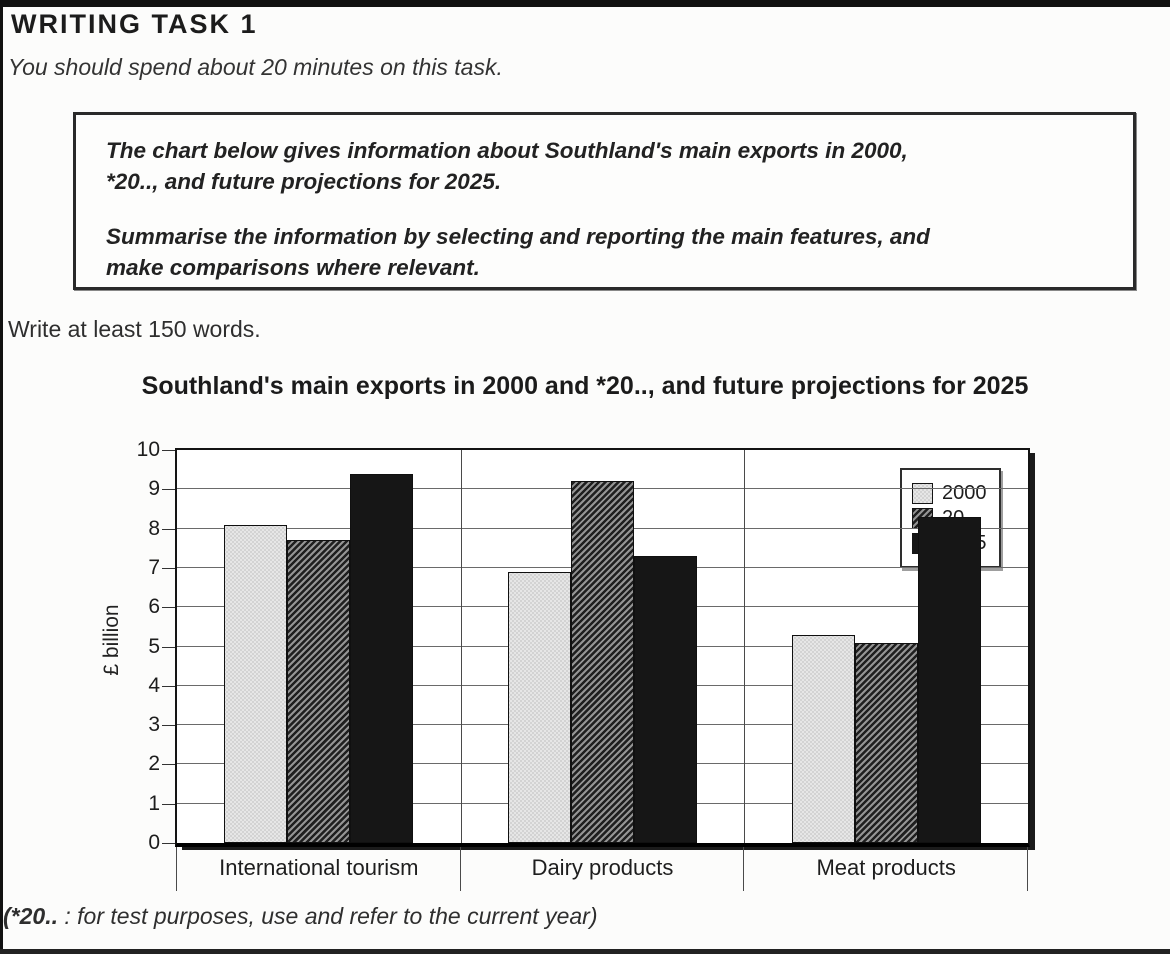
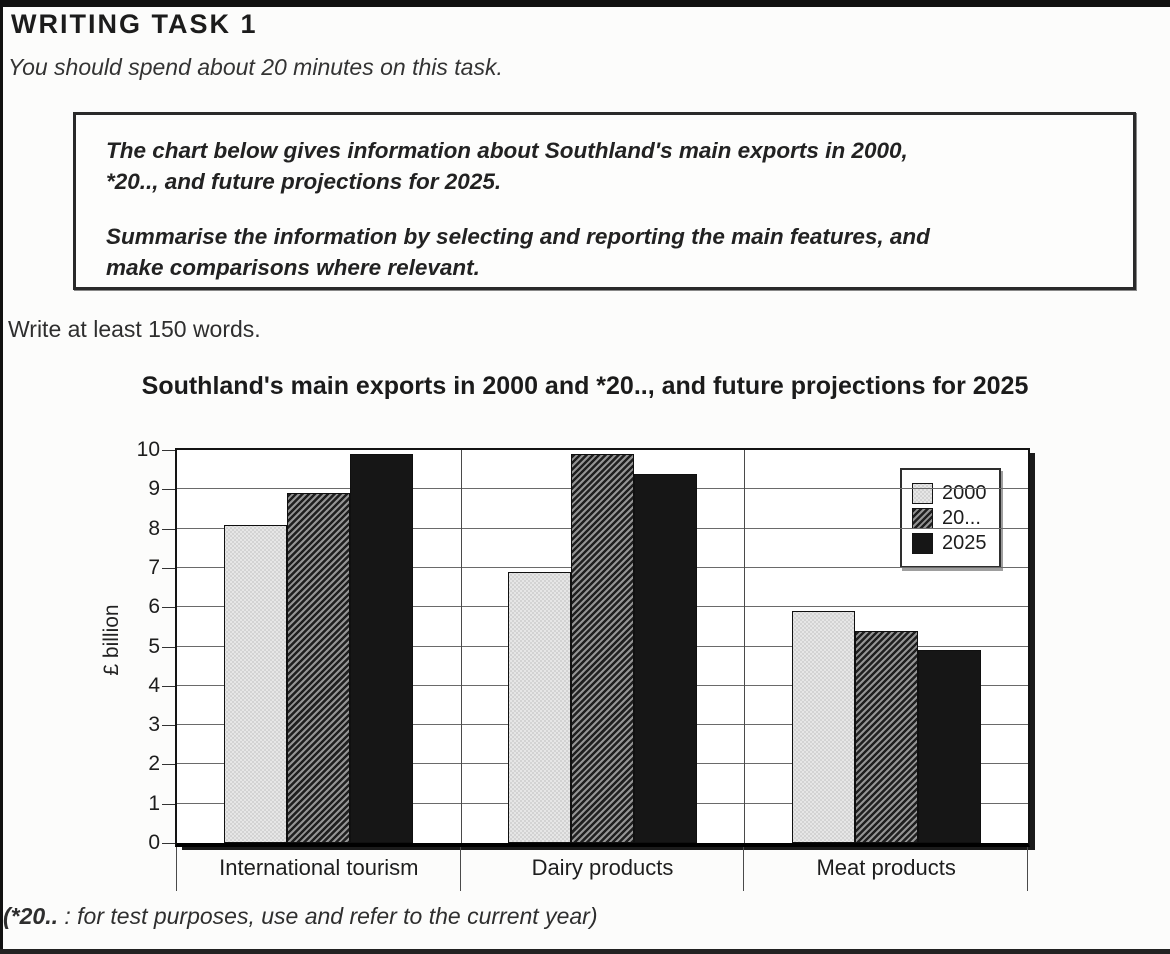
20.../International tourism: 7.7 -> 8.9
2025/International tourism: 9.4 -> 9.9
20.../Dairy products: 9.2 -> 9.9
2025/Dairy products: 7.3 -> 9.4
2000/Meat products: 5.3 -> 5.9
20.../Meat products: 5.1 -> 5.4
2025/Meat products: 8.3 -> 4.9
